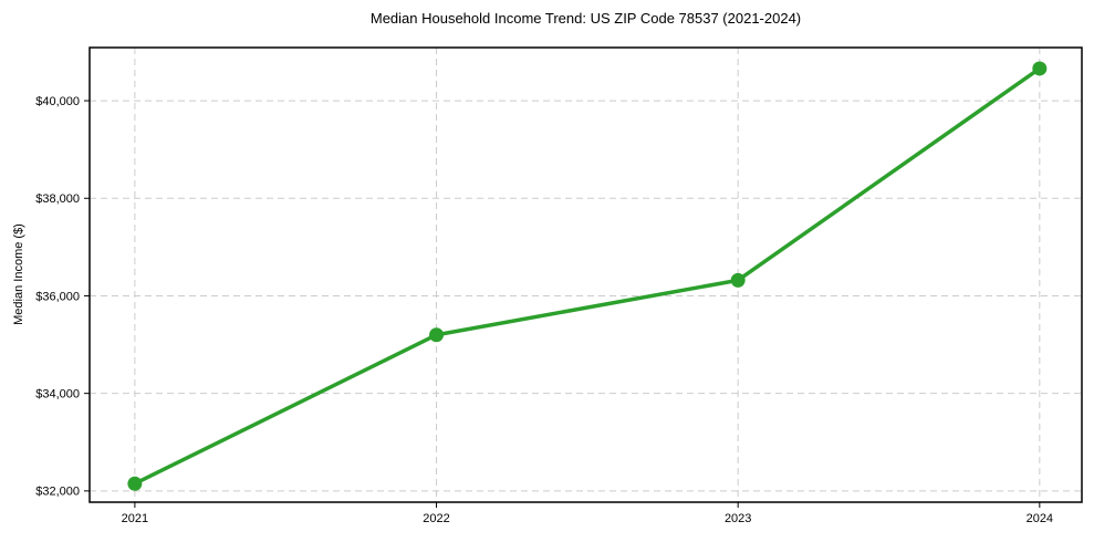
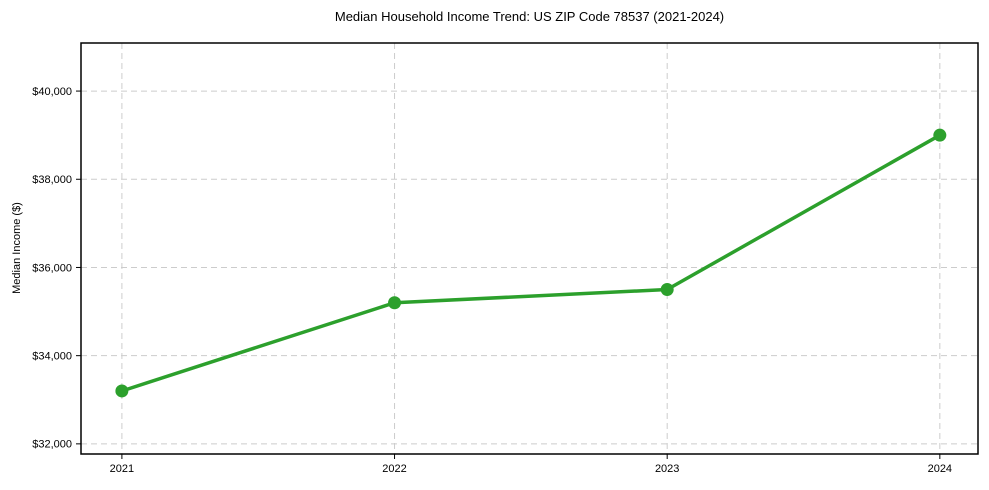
2021: $32200 -> $33200
2023: $36300 -> $35500
2024: $40700 -> $39000
